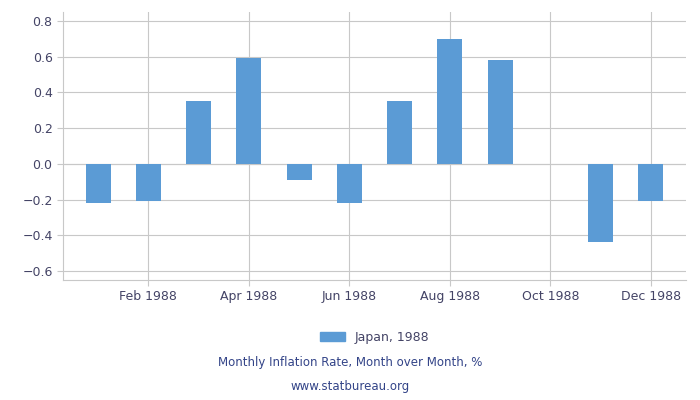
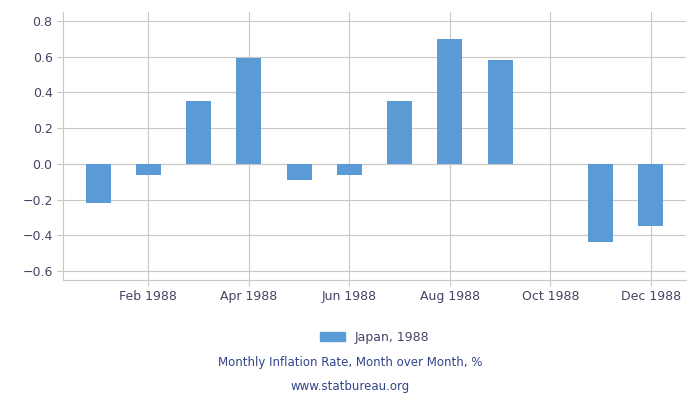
Feb 1988: -0.21 -> -0.06
Jun 1988: -0.22 -> -0.06
Dec 1988: -0.21 -> -0.35
